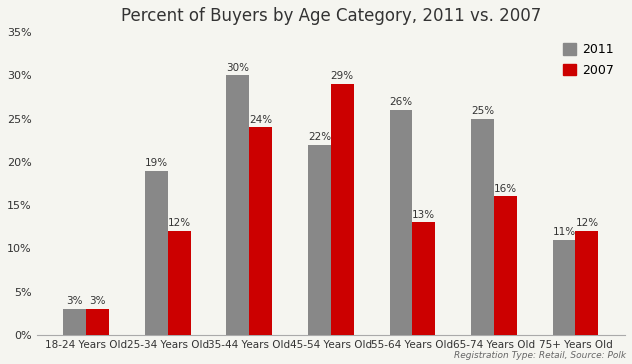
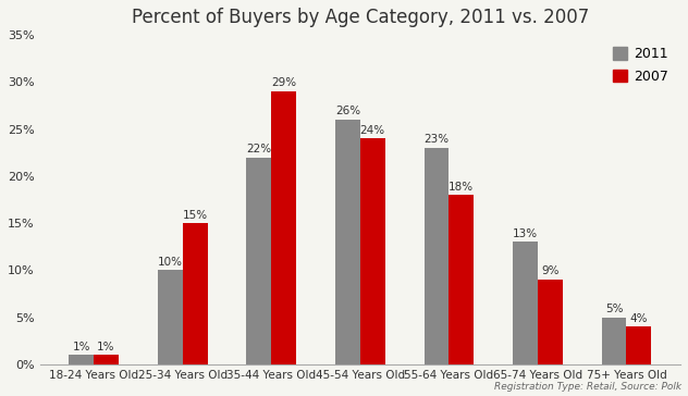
2011/18-24 Years Old: 3% -> 1%
2007/18-24 Years Old: 3% -> 1%
2011/25-34 Years Old: 19% -> 10%
2007/25-34 Years Old: 12% -> 15%
2011/35-44 Years Old: 30% -> 22%
2007/35-44 Years Old: 24% -> 29%
2011/45-54 Years Old: 22% -> 26%
2007/45-54 Years Old: 29% -> 24%
2011/55-64 Years Old: 26% -> 23%
2007/55-64 Years Old: 13% -> 18%
2011/65-74 Years Old: 25% -> 13%
2007/65-74 Years Old: 16% -> 9%
2011/75+ Years Old: 11% -> 5%
2007/75+ Years Old: 12% -> 4%
